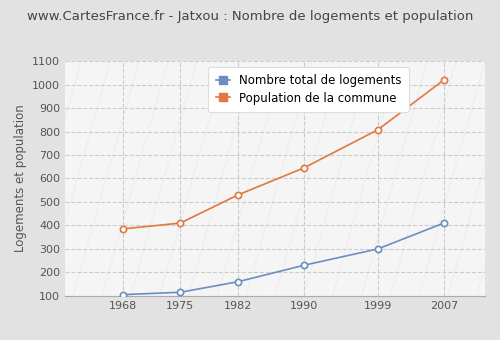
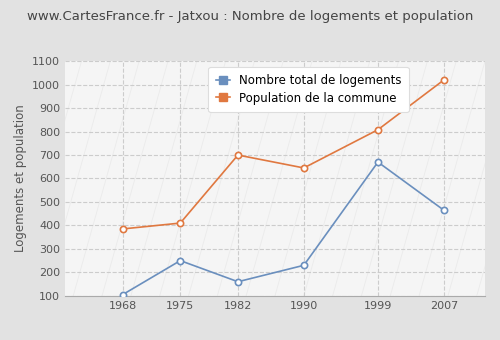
Nombre total de logements/1975: 115 -> 250
Population de la commune/1982: 530 -> 700
Nombre total de logements/1999: 300 -> 670
Nombre total de logements/2007: 410 -> 465
